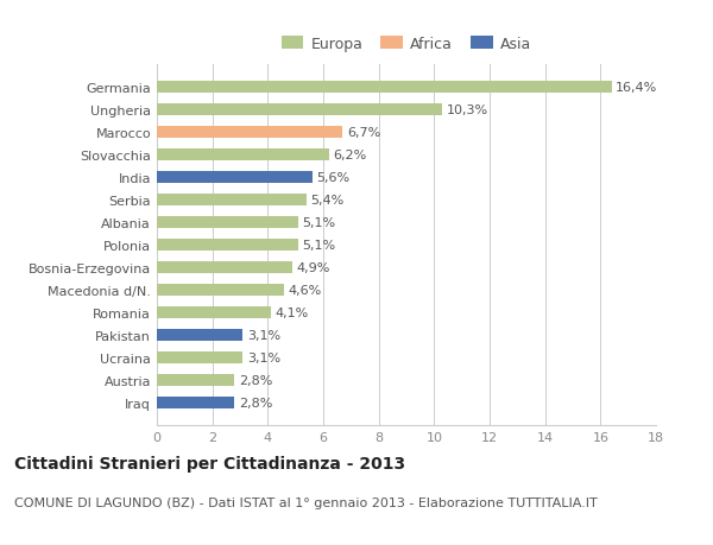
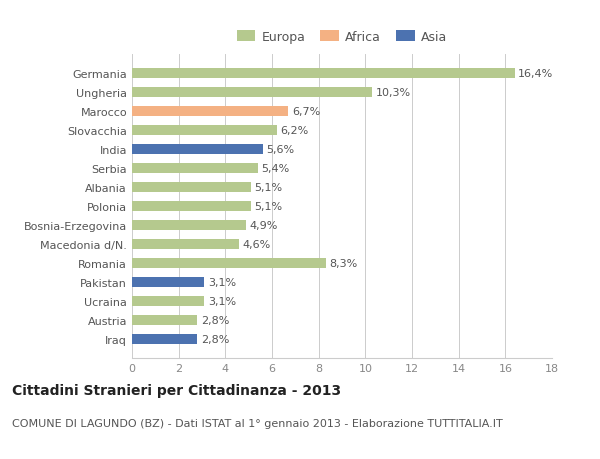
Romania: 4,1% -> 8,3%
